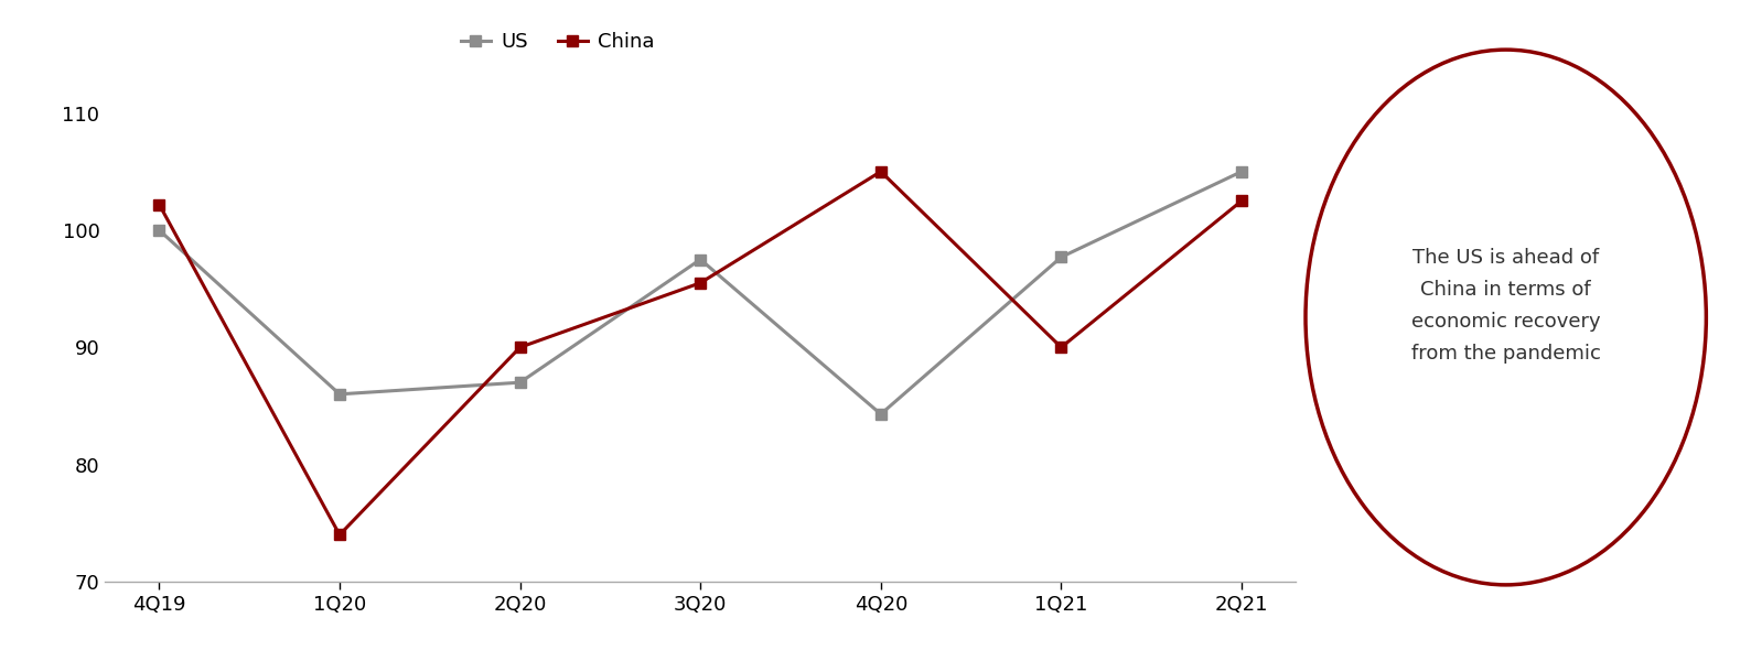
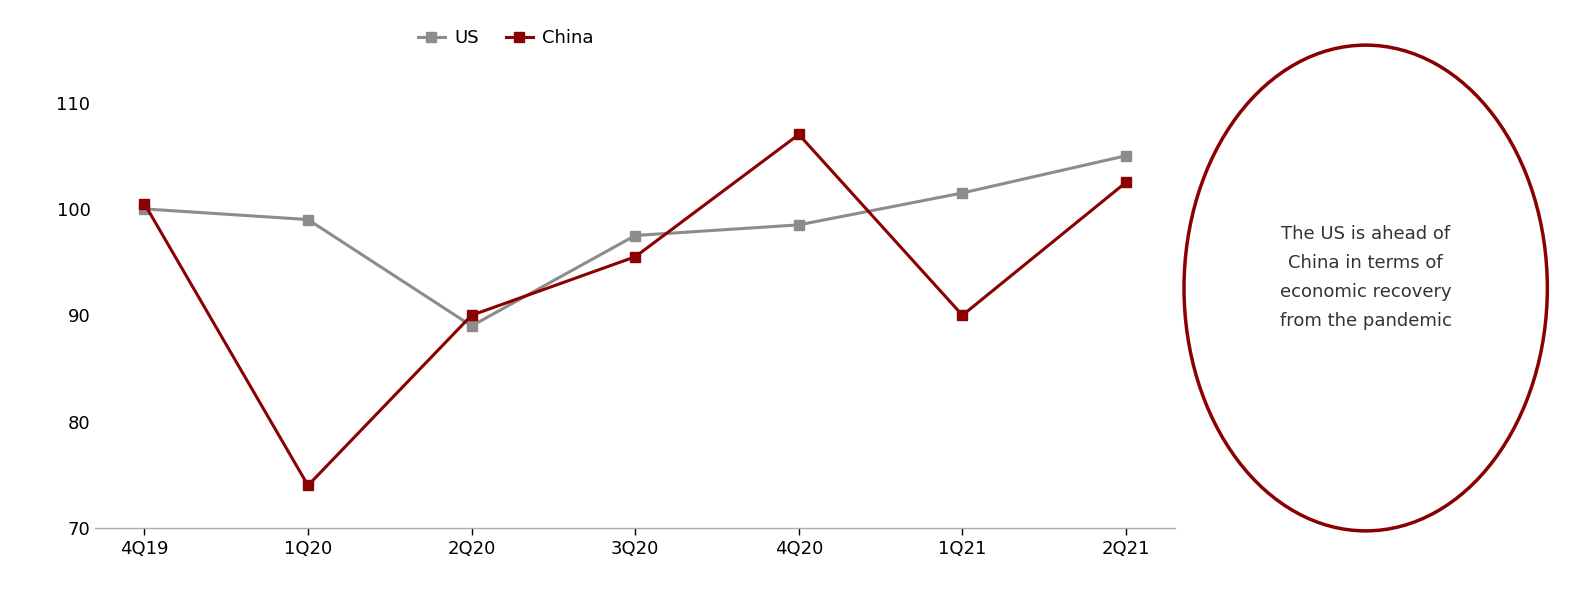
China/4Q19: 102.2 -> 100.5
US/1Q20: 86.0 -> 99.0
US/2Q20: 87.0 -> 89.0
US/4Q20: 84.3 -> 98.5
China/4Q20: 105.0 -> 107.0
US/1Q21: 97.7 -> 101.5
